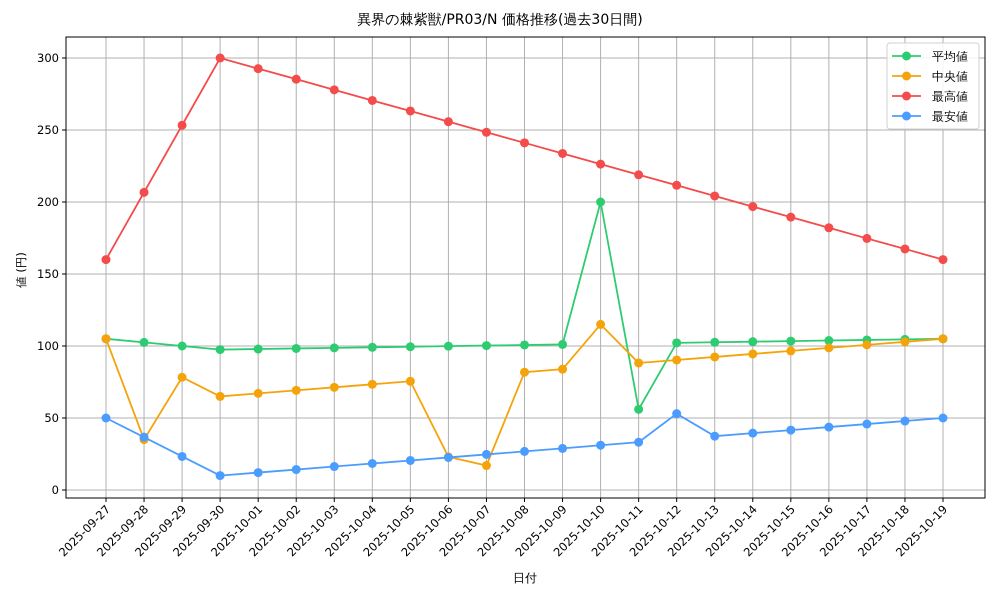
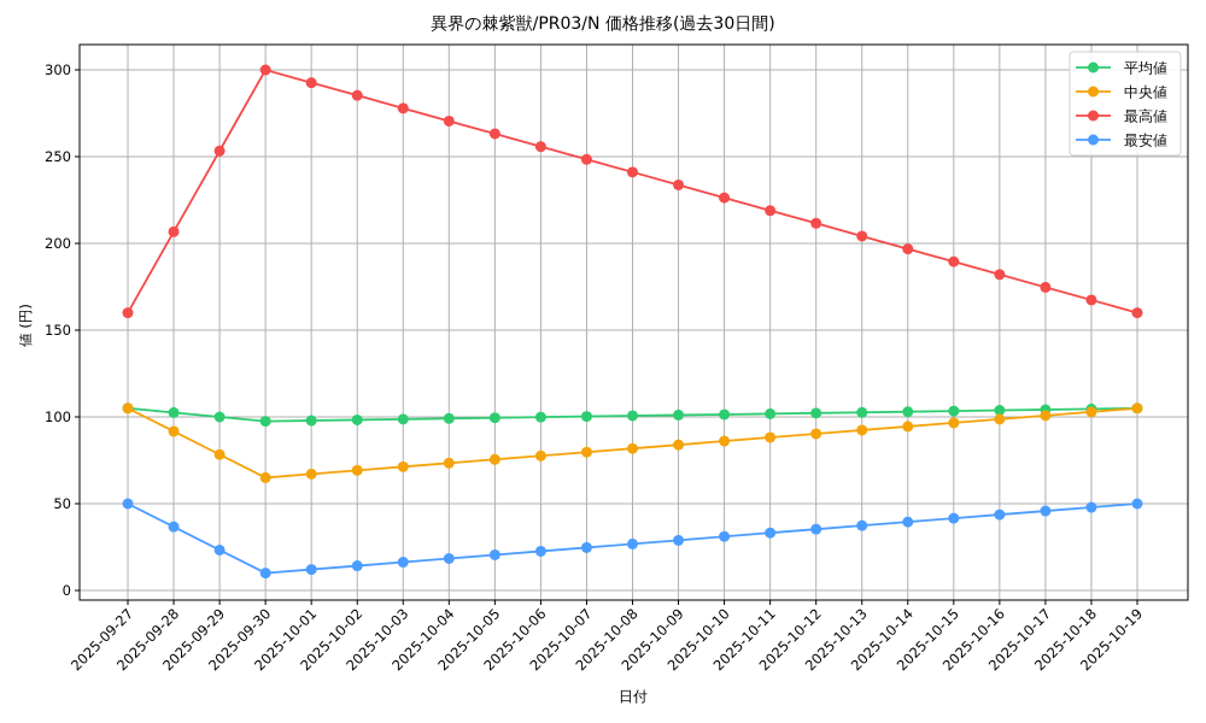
中央値/2025-09-28: 35 -> 92
中央値/2025-10-06: 23 -> 78
中央値/2025-10-07: 17 -> 80
平均値/2025-10-10: 200 -> 101
中央値/2025-10-10: 115 -> 86
平均値/2025-10-11: 56 -> 102
最安値/2025-10-12: 53 -> 35
